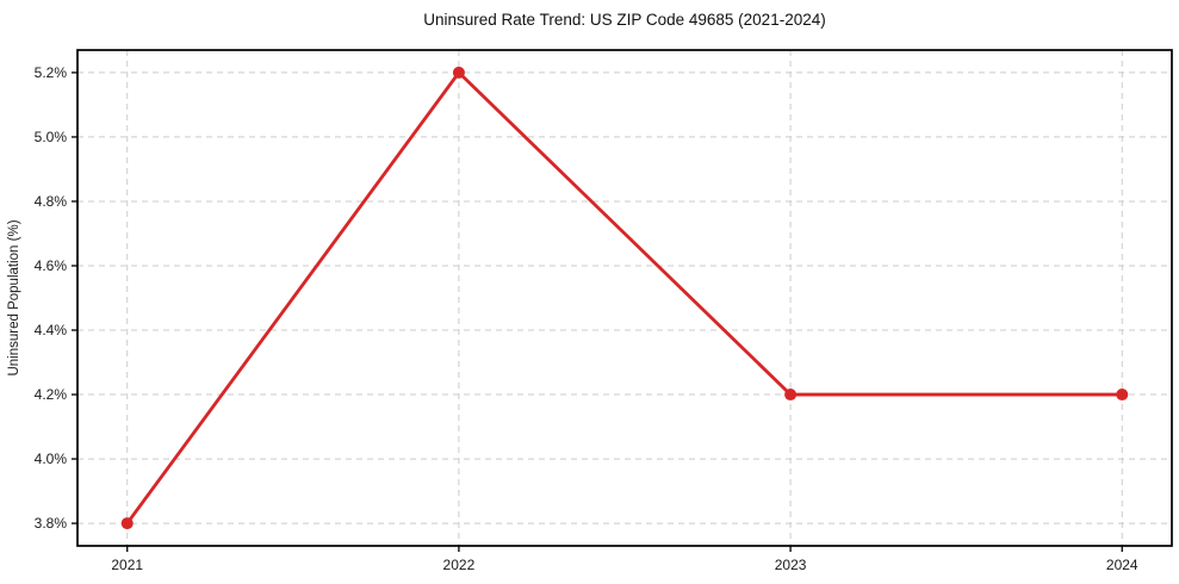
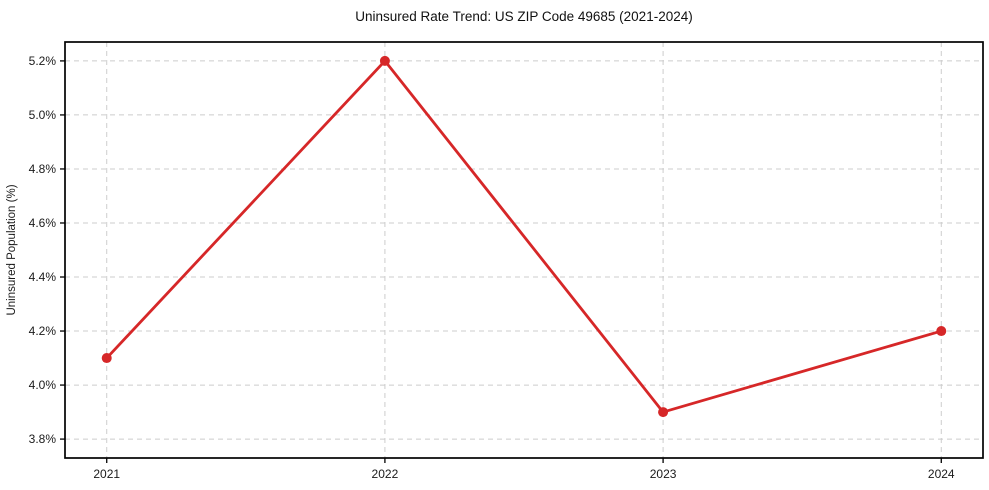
2021: 3.8% -> 4.1%
2023: 4.2% -> 3.9%
